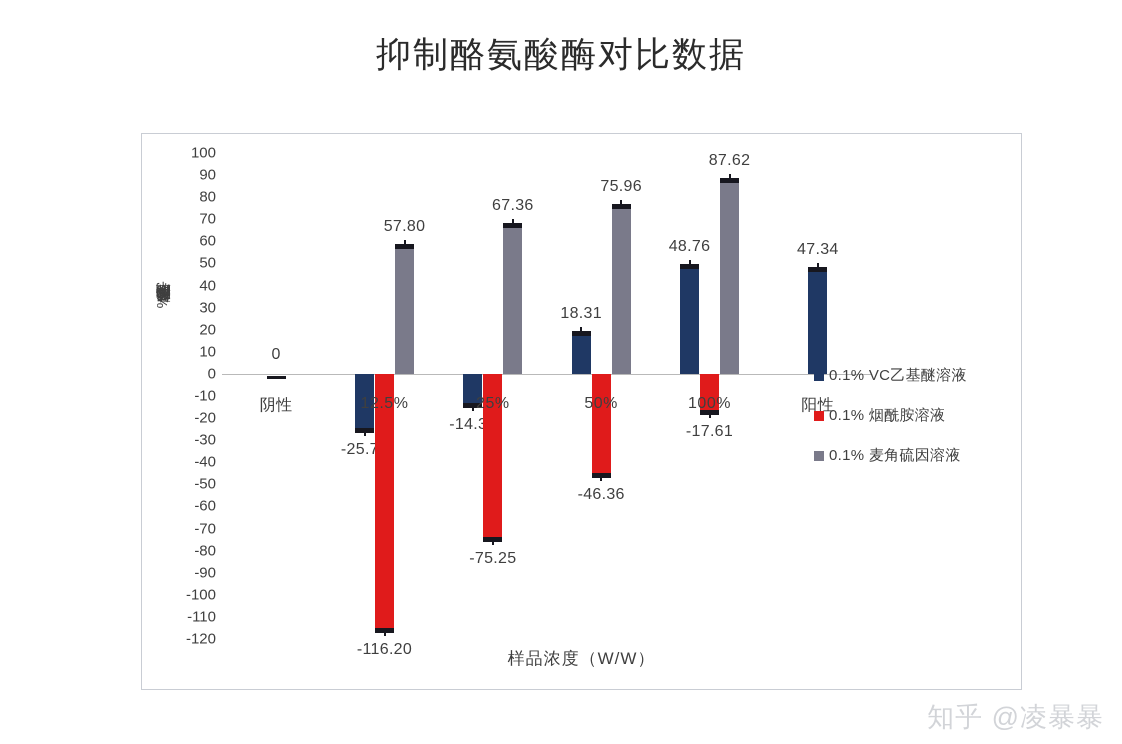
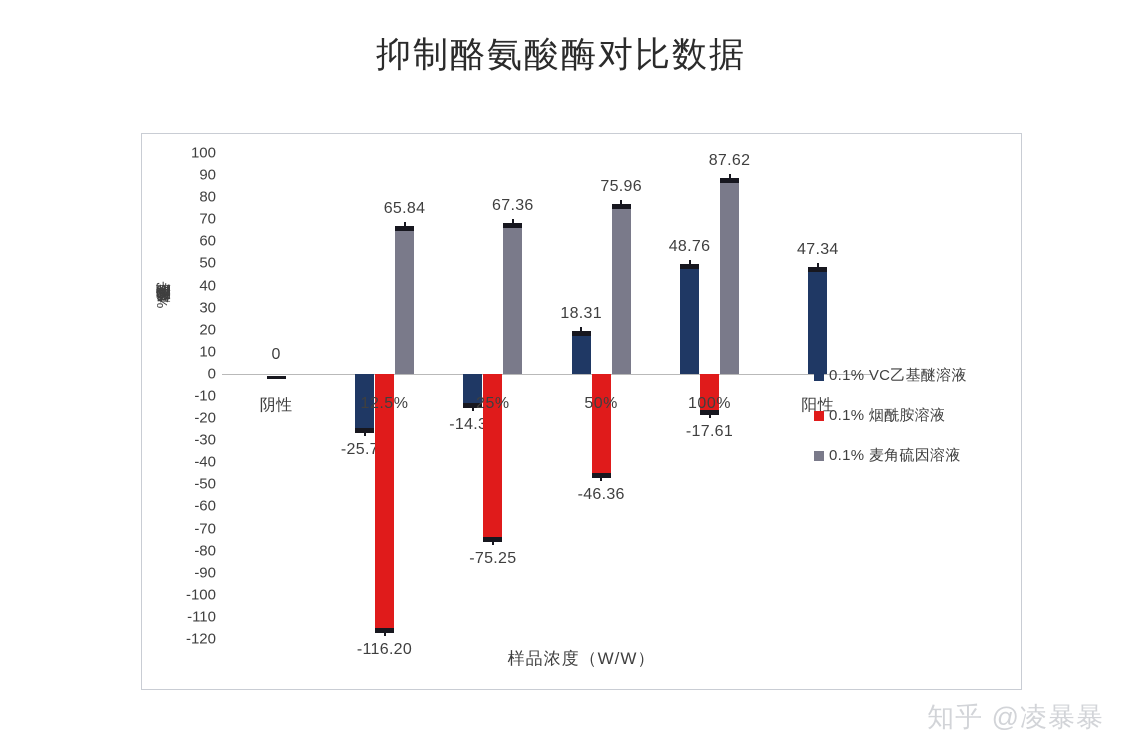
0.1% 麦角硫因溶液/12.5%: 57.80 -> 65.84
